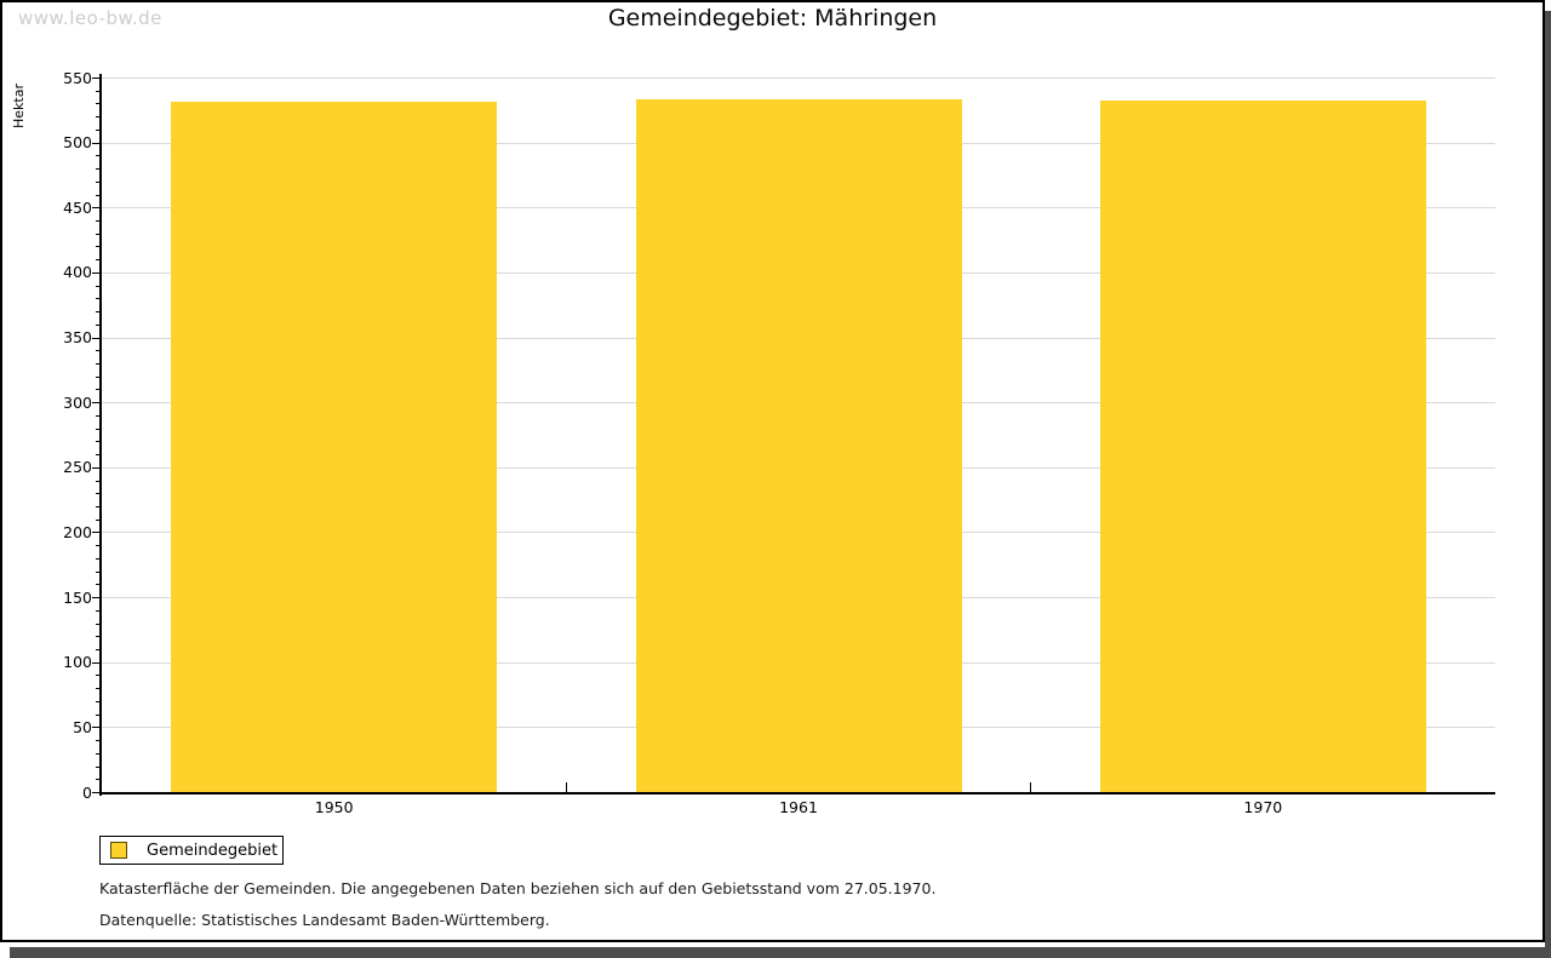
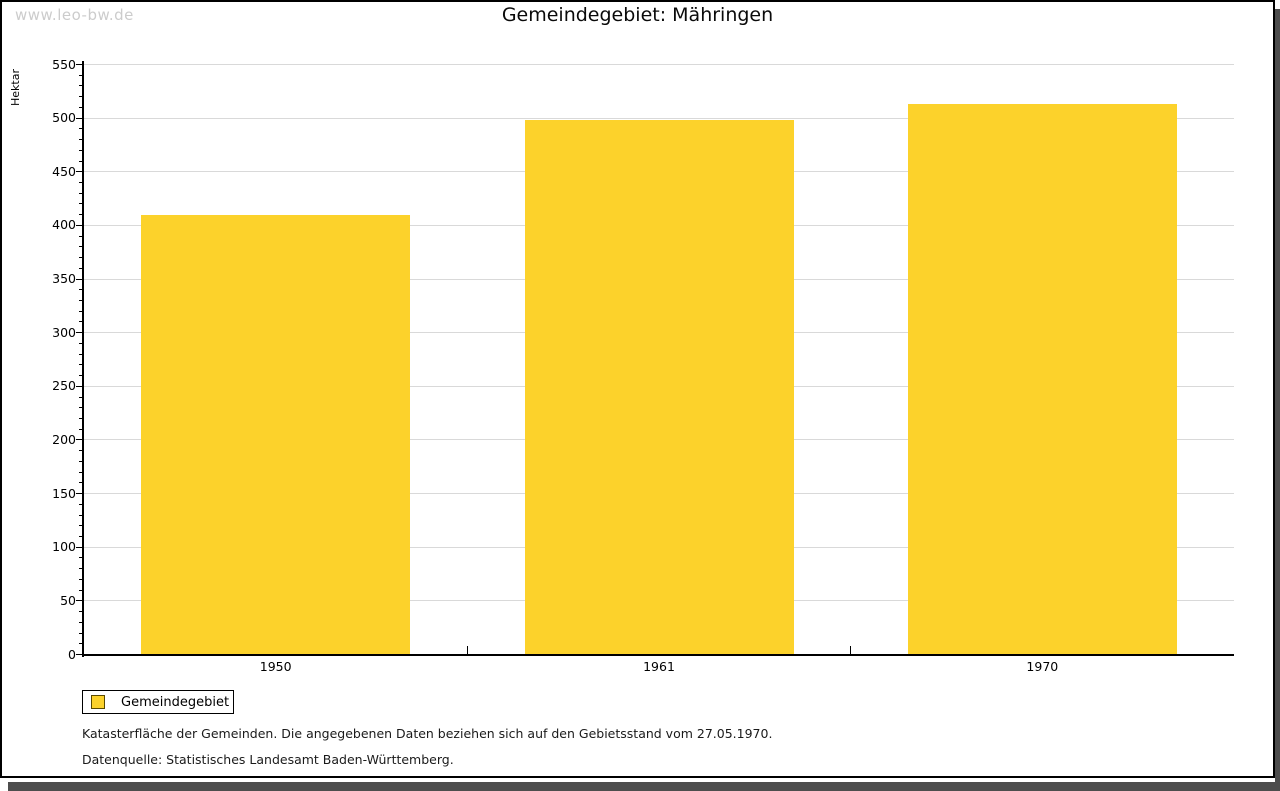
1950: 532 -> 410
1961: 534 -> 498
1970: 533 -> 513
